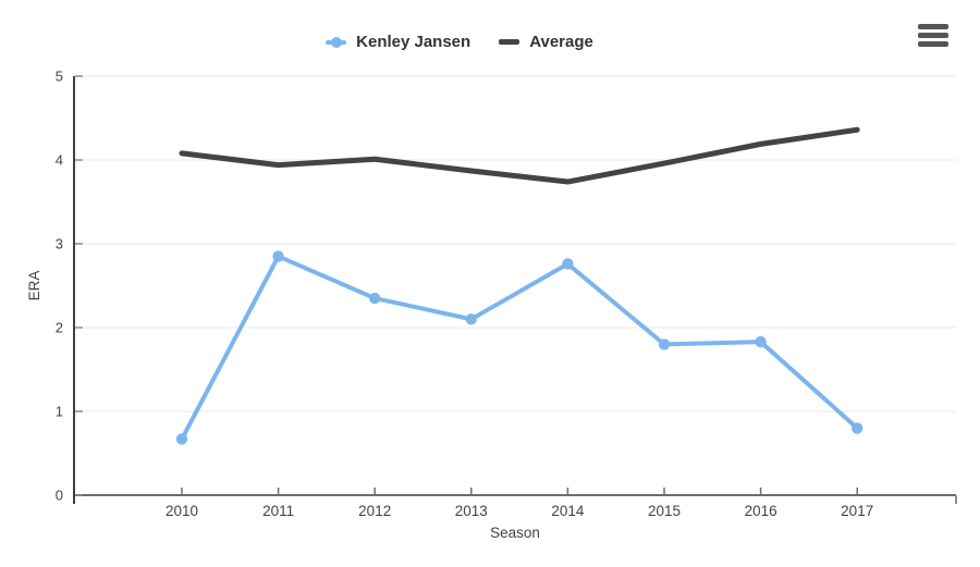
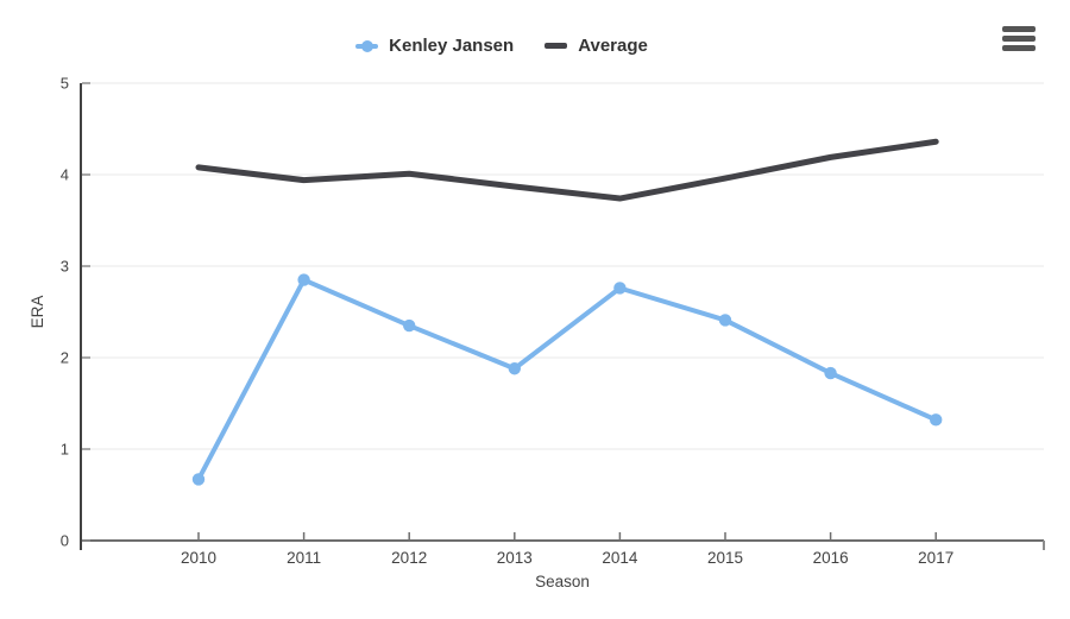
Kenley Jansen/2013: 2.1 -> 1.9
Kenley Jansen/2015: 1.8 -> 2.4
Kenley Jansen/2017: 0.8 -> 1.3
